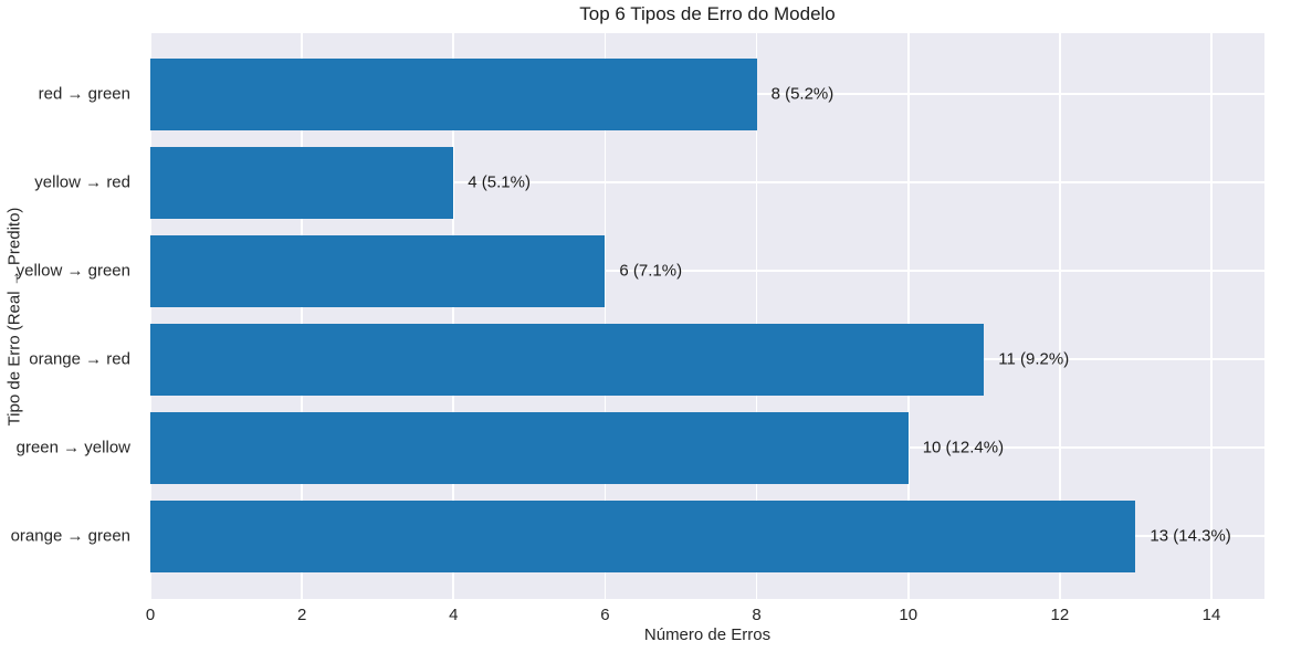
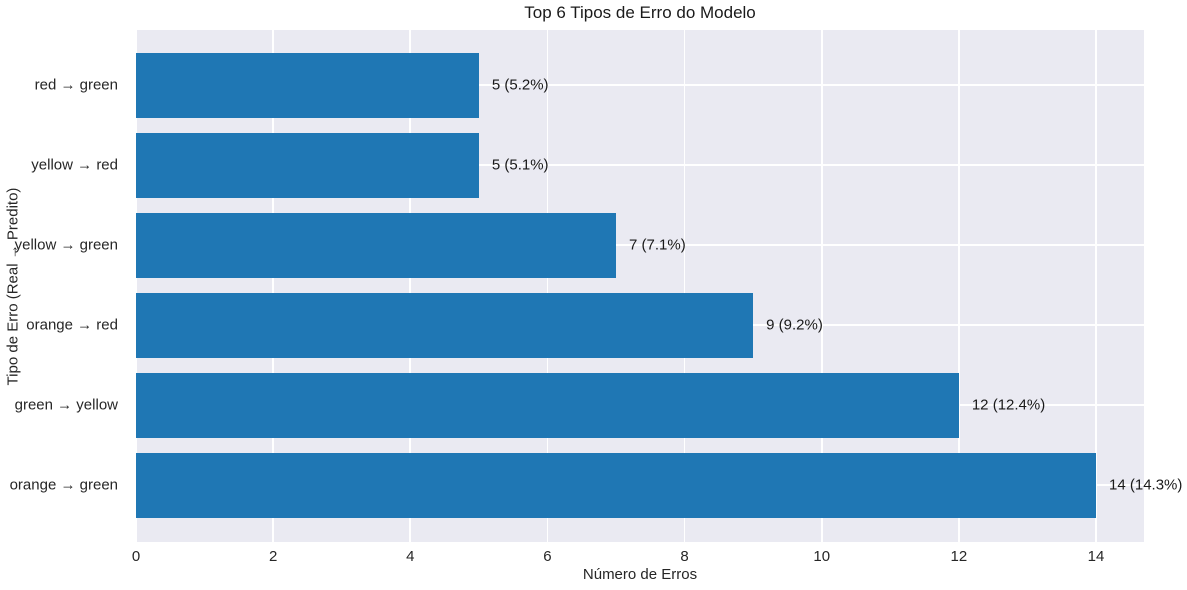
red → green: 8 -> 5
yellow → red: 4 -> 5
yellow → green: 6 -> 7
orange → red: 11 -> 9
green → yellow: 10 -> 12
orange → green: 13 -> 14
